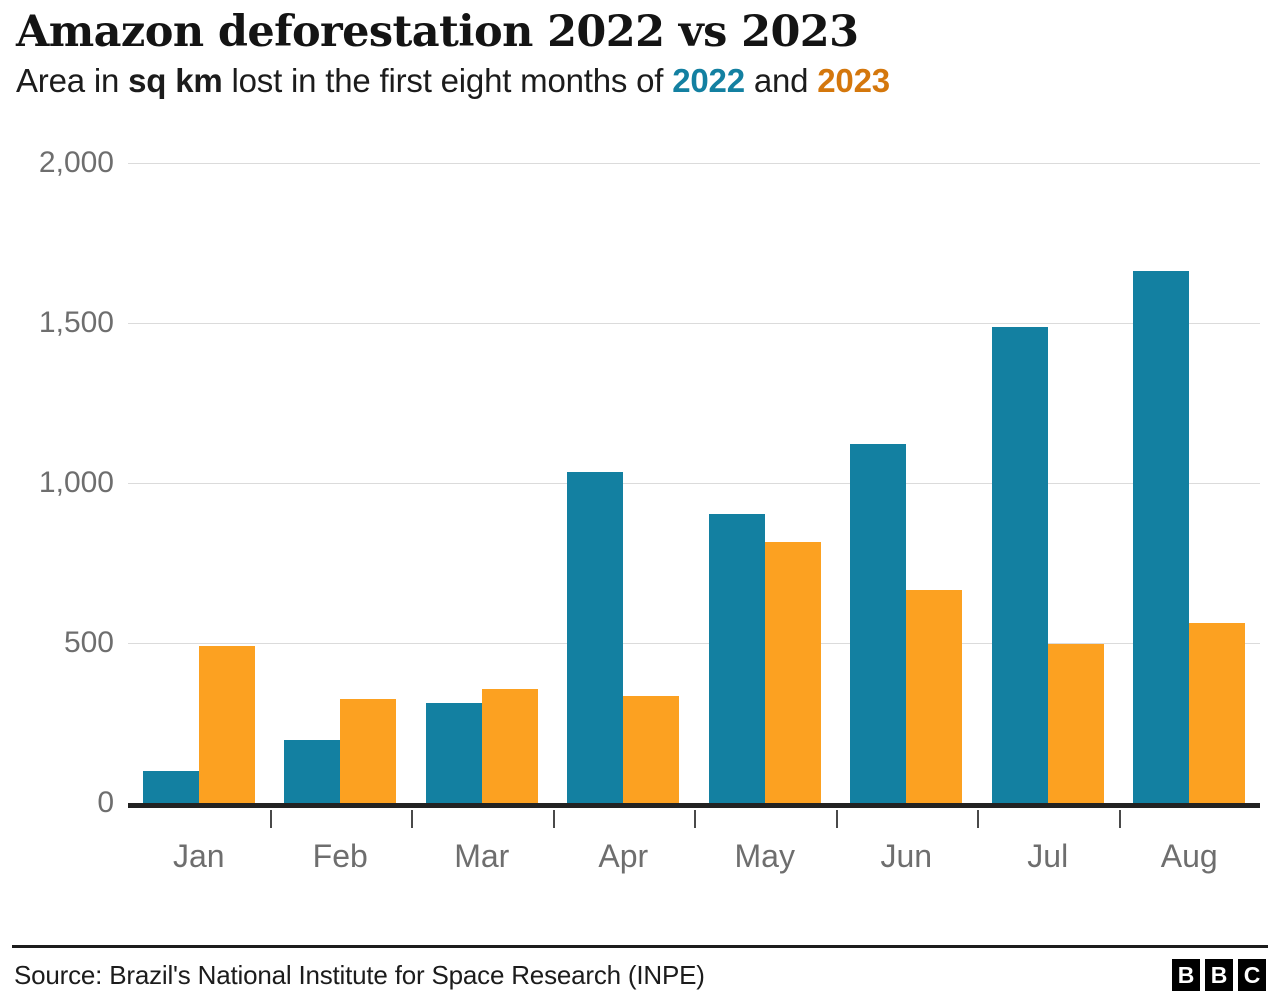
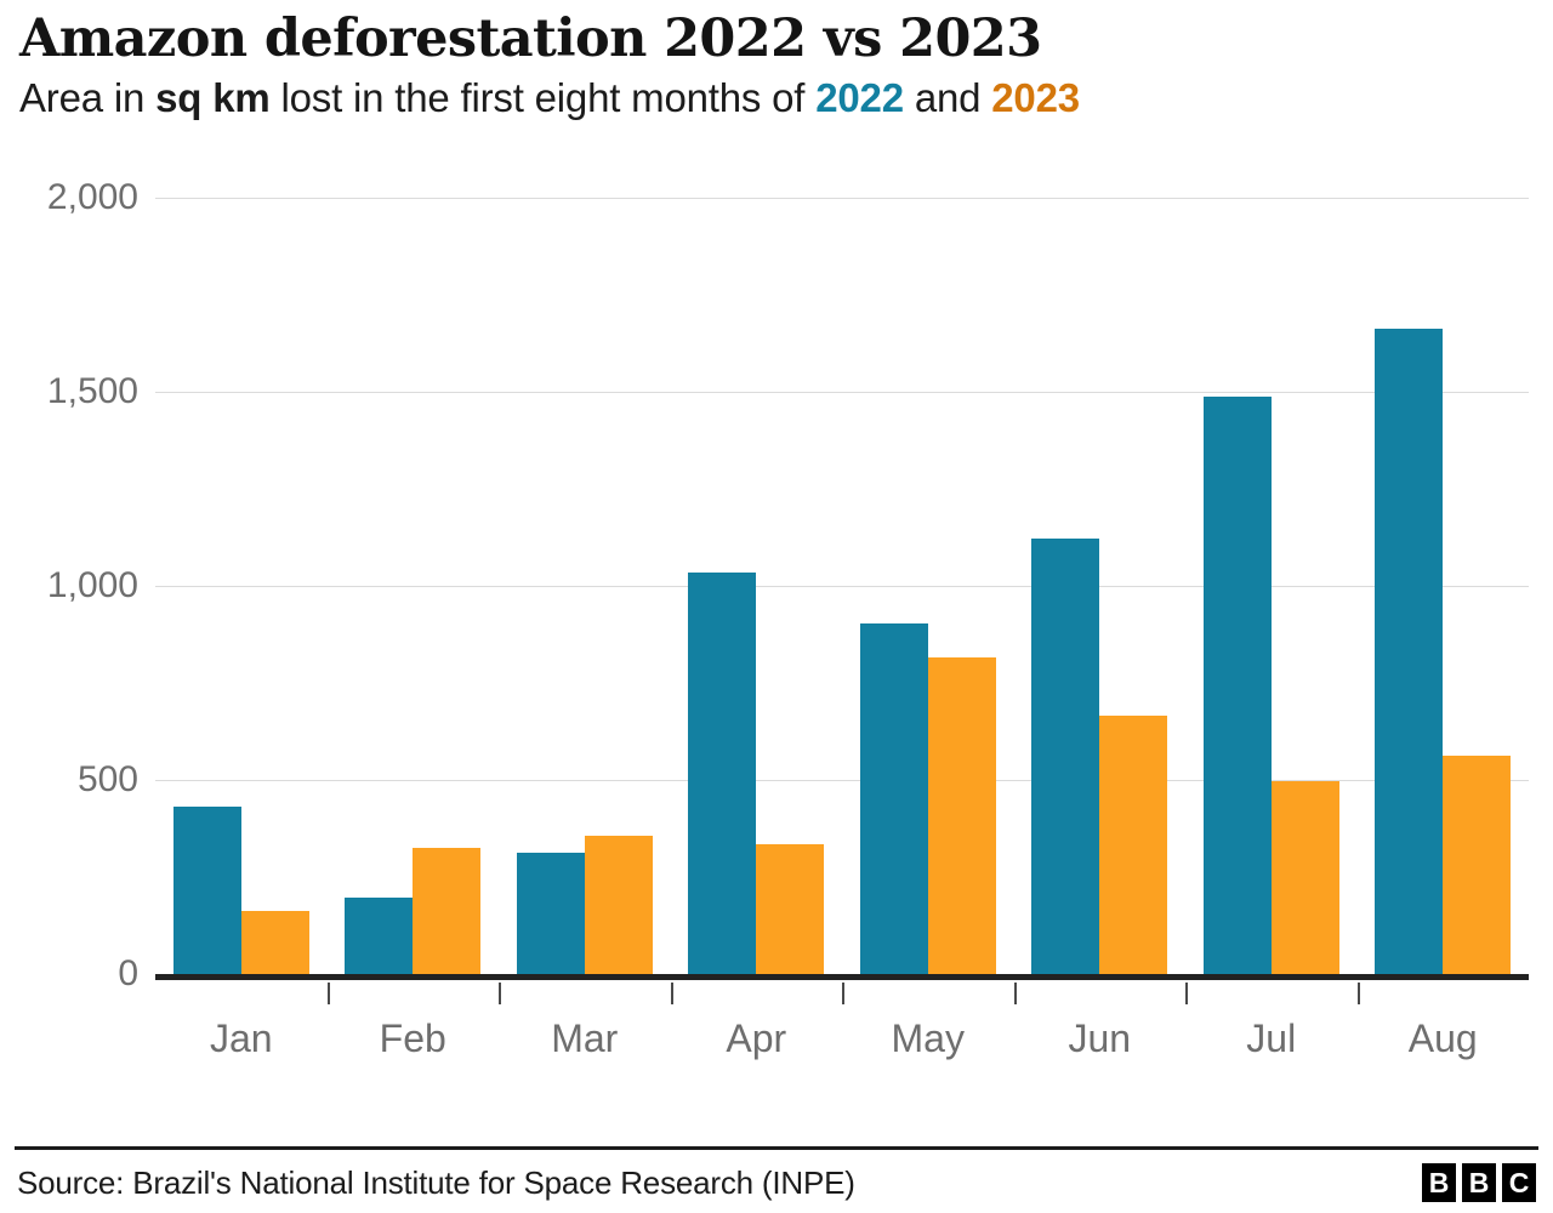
2022/Jan: 100 -> 430
2023/Jan: 490 -> 160
